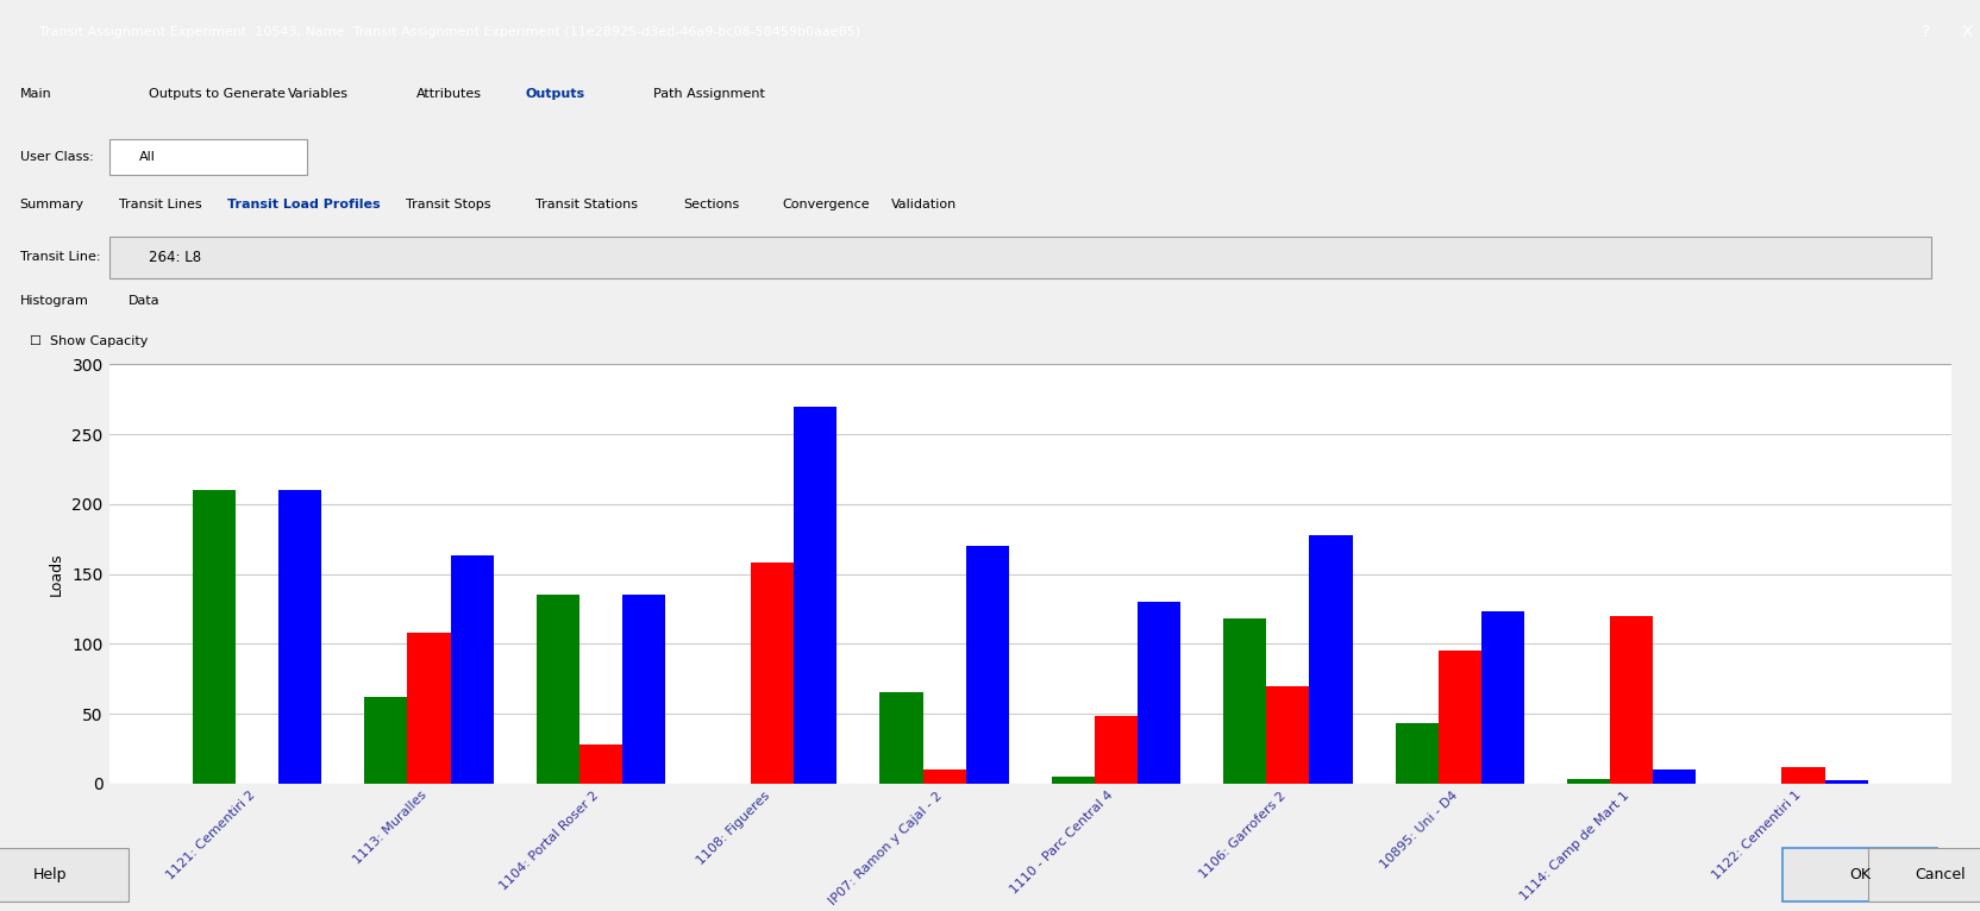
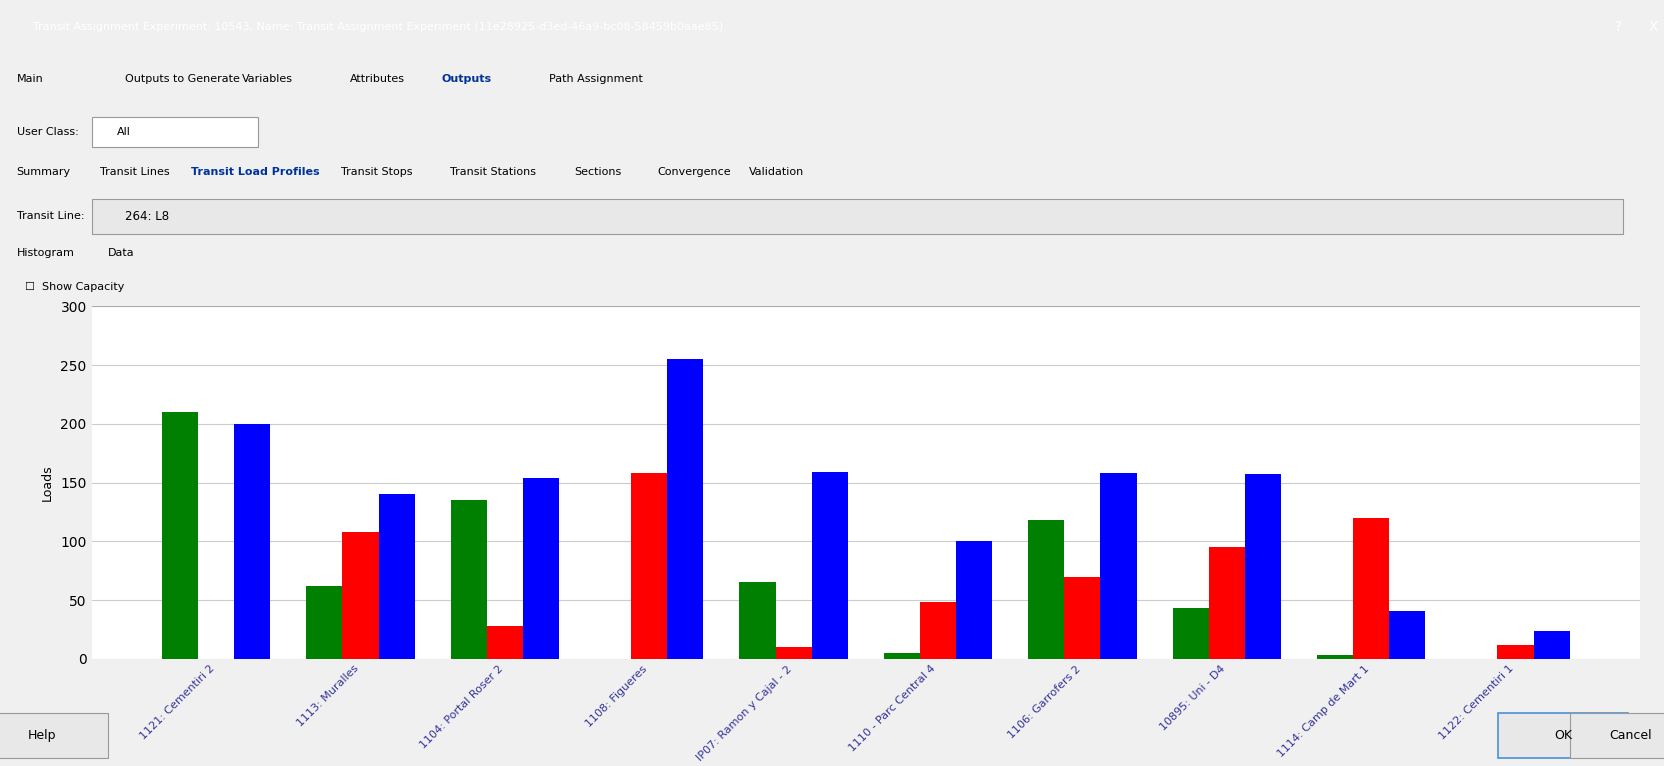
Loads/1121: Cementiri 2: 210 -> 200
Loads/1113: Muralles: 163 -> 140
Loads/1104: Portal Roser 2: 135 -> 154
Loads/1108: Figueres: 270 -> 255
Loads/IP07: Ramon y Cajal - 2: 170 -> 159
Loads/1110 - Parc Central 4: 130 -> 100
Loads/1106: Garrofers 2: 178 -> 158
Loads/10895: Uni - D4: 123 -> 157
Loads/1114: Camp de Mart 1: 10 -> 41
Loads/1122: Cementiri 1: 2 -> 24
